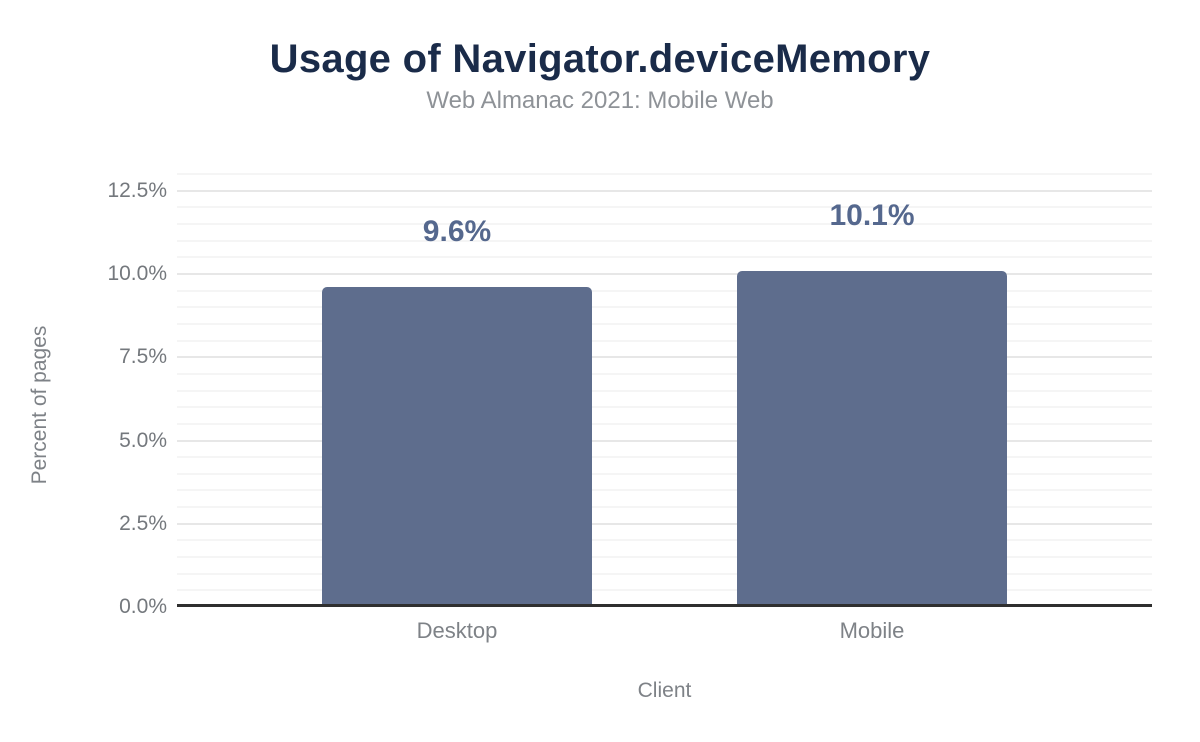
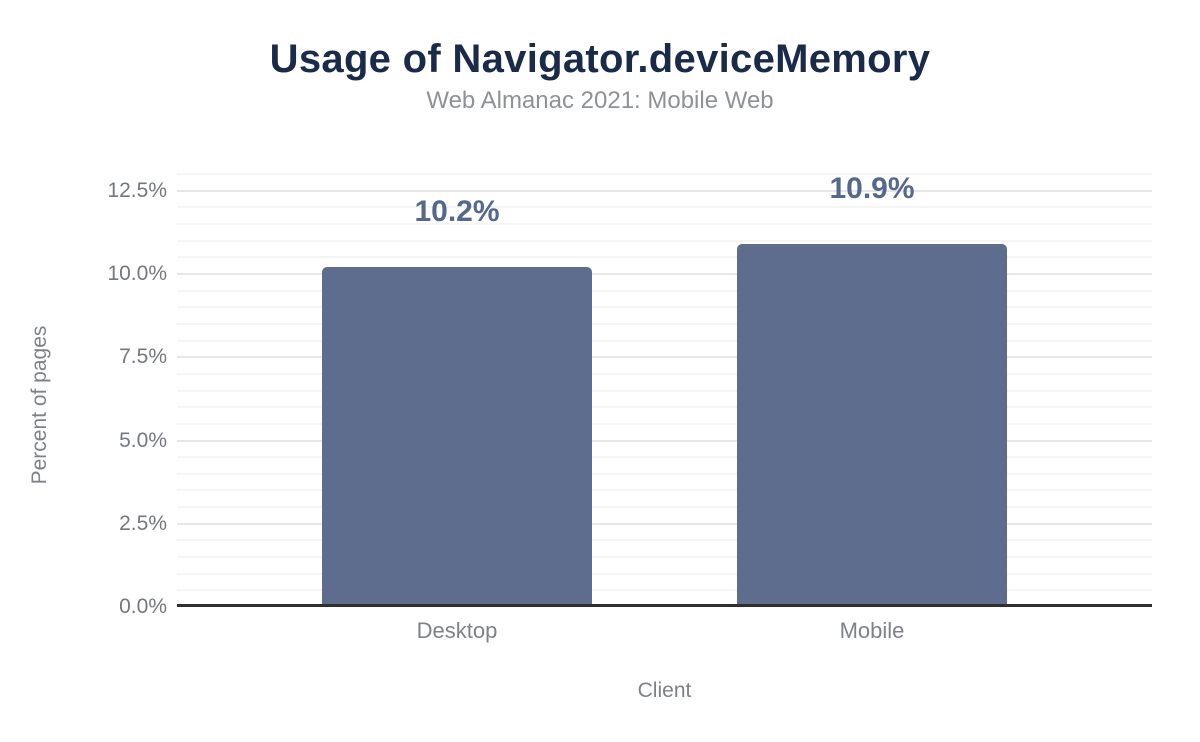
Desktop: 9.6% -> 10.2%
Mobile: 10.1% -> 10.9%
